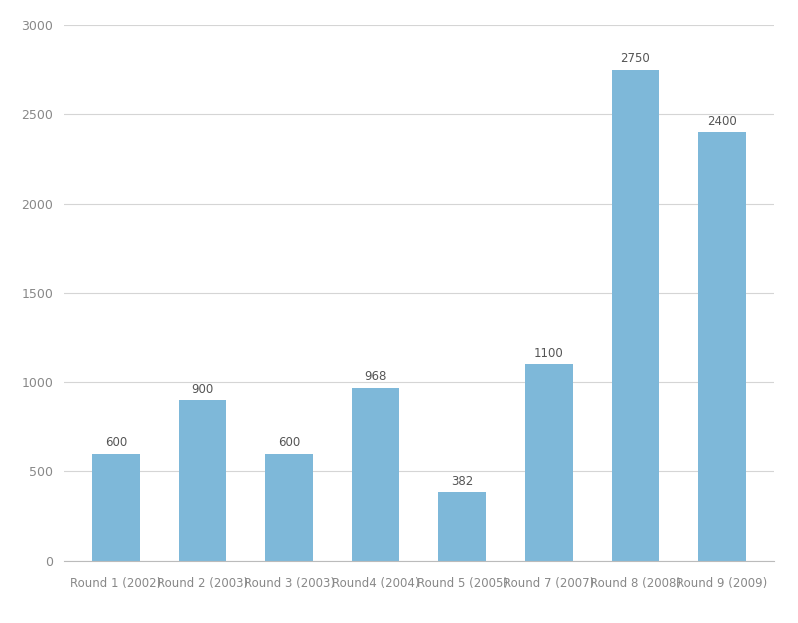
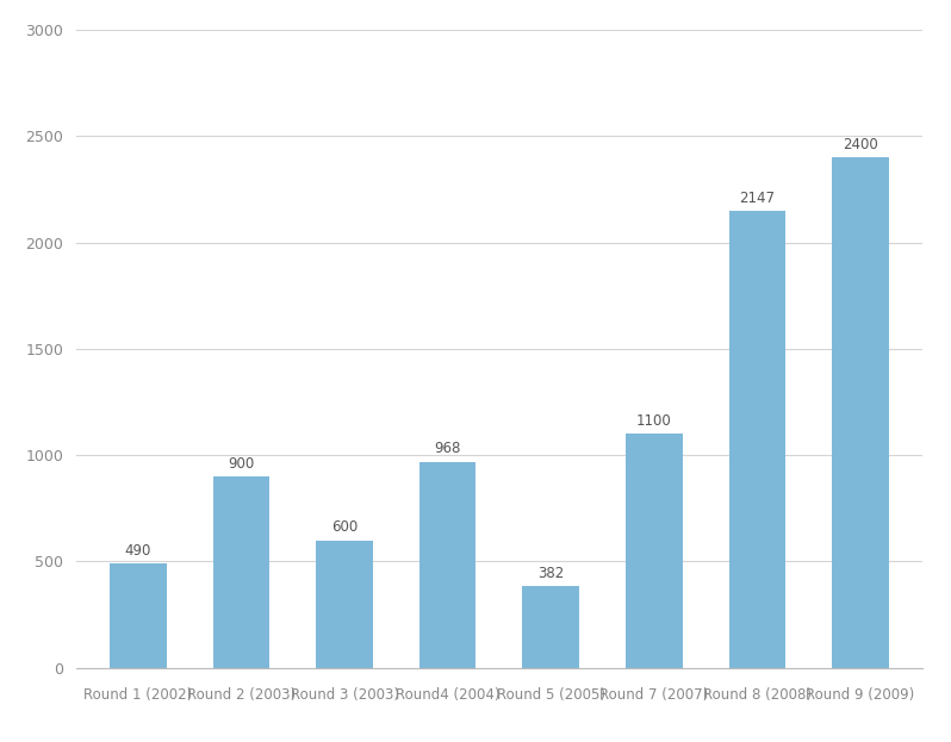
Round 1 (2002): 600 -> 490
Round 8 (2008): 2750 -> 2147
